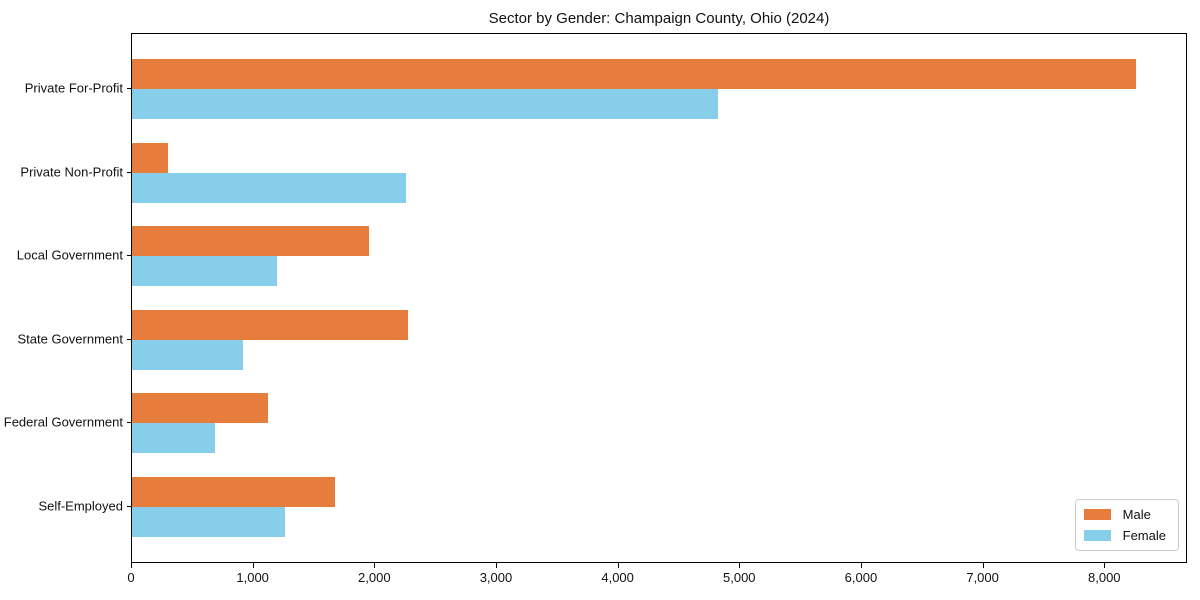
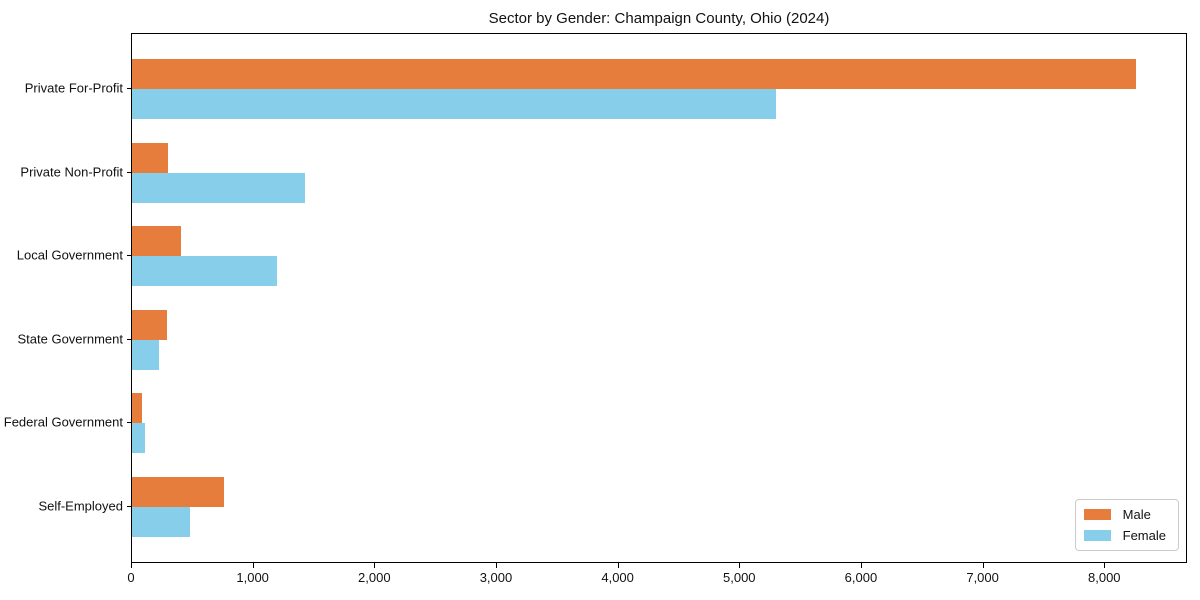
Female/Private For-Profit: 4820 -> 5290
Female/Private Non-Profit: 2250 -> 1420
Male/Local Government: 1950 -> 400
Male/State Government: 2270 -> 290
Female/State Government: 910 -> 220
Male/Federal Government: 1120 -> 80
Female/Federal Government: 680 -> 110
Male/Self-Employed: 1670 -> 760
Female/Self-Employed: 1260 -> 480
